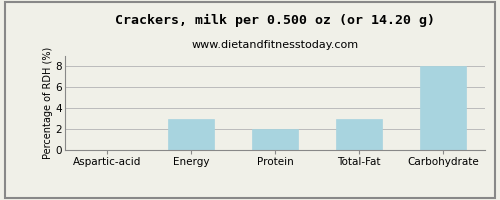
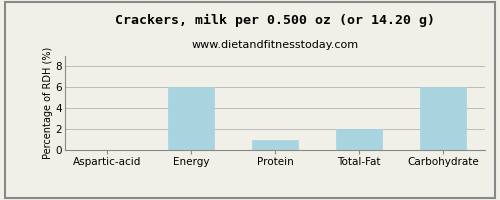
Energy: 3 -> 6
Protein: 2 -> 1
Total-Fat: 3 -> 2
Carbohydrate: 8 -> 6
